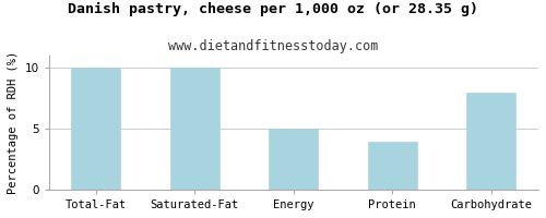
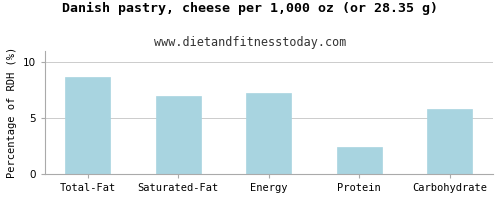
Total-Fat: 10.0 -> 8.7
Saturated-Fat: 10.0 -> 7.0
Energy: 5.0 -> 7.2
Protein: 3.9 -> 2.4
Carbohydrate: 8.0 -> 5.8
